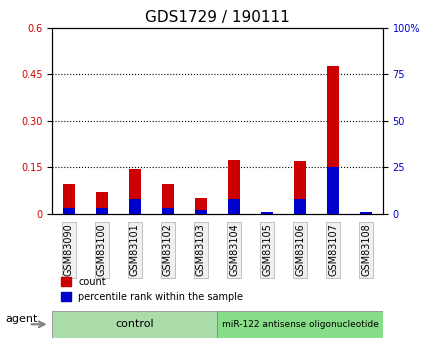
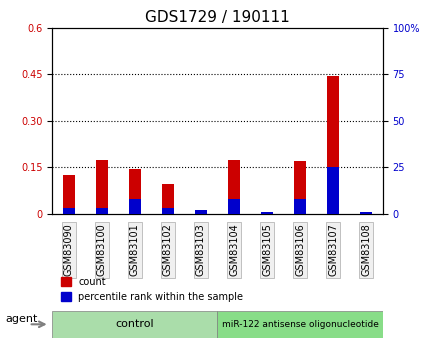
count/GSM83090: 0.095 -> 0.125
count/GSM83100: 0.070 -> 0.175
count/GSM83103: 0.050 -> 0.003
count/GSM83107: 0.475 -> 0.445
